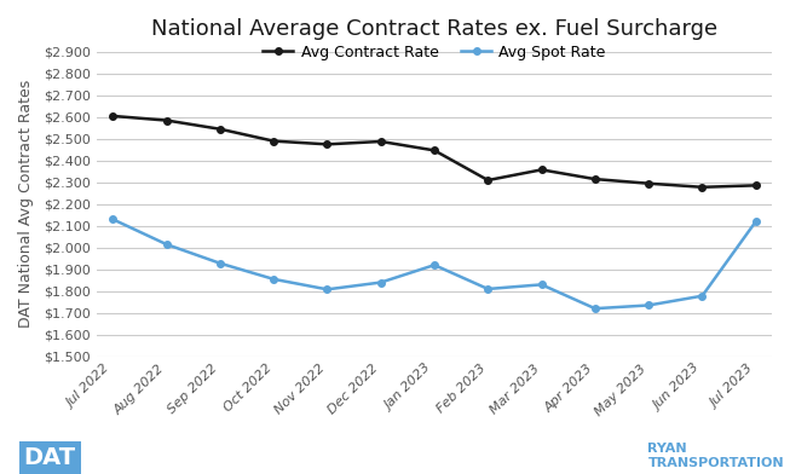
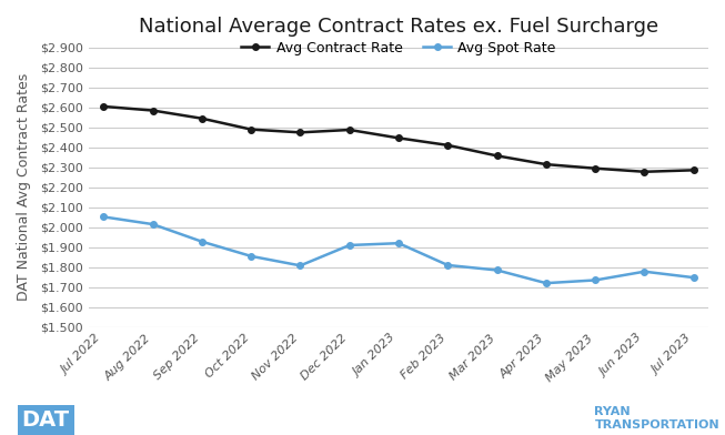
Avg Spot Rate/Jul 2022: $2.13 -> $2.05
Avg Spot Rate/Dec 2022: $1.84 -> $1.91
Avg Contract Rate/Feb 2023: $2.31 -> $2.41
Avg Spot Rate/Mar 2023: $1.83 -> $1.78
Avg Spot Rate/Jul 2023: $2.12 -> $1.75
